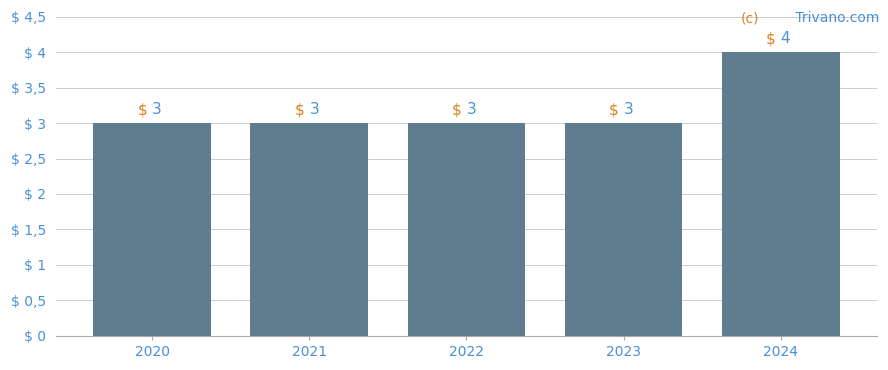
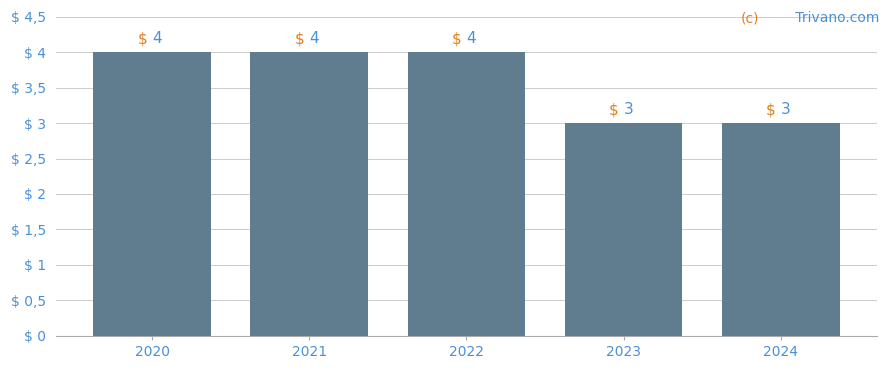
2020: 3 -> 4
2021: 3 -> 4
2022: 3 -> 4
2024: 4 -> 3
